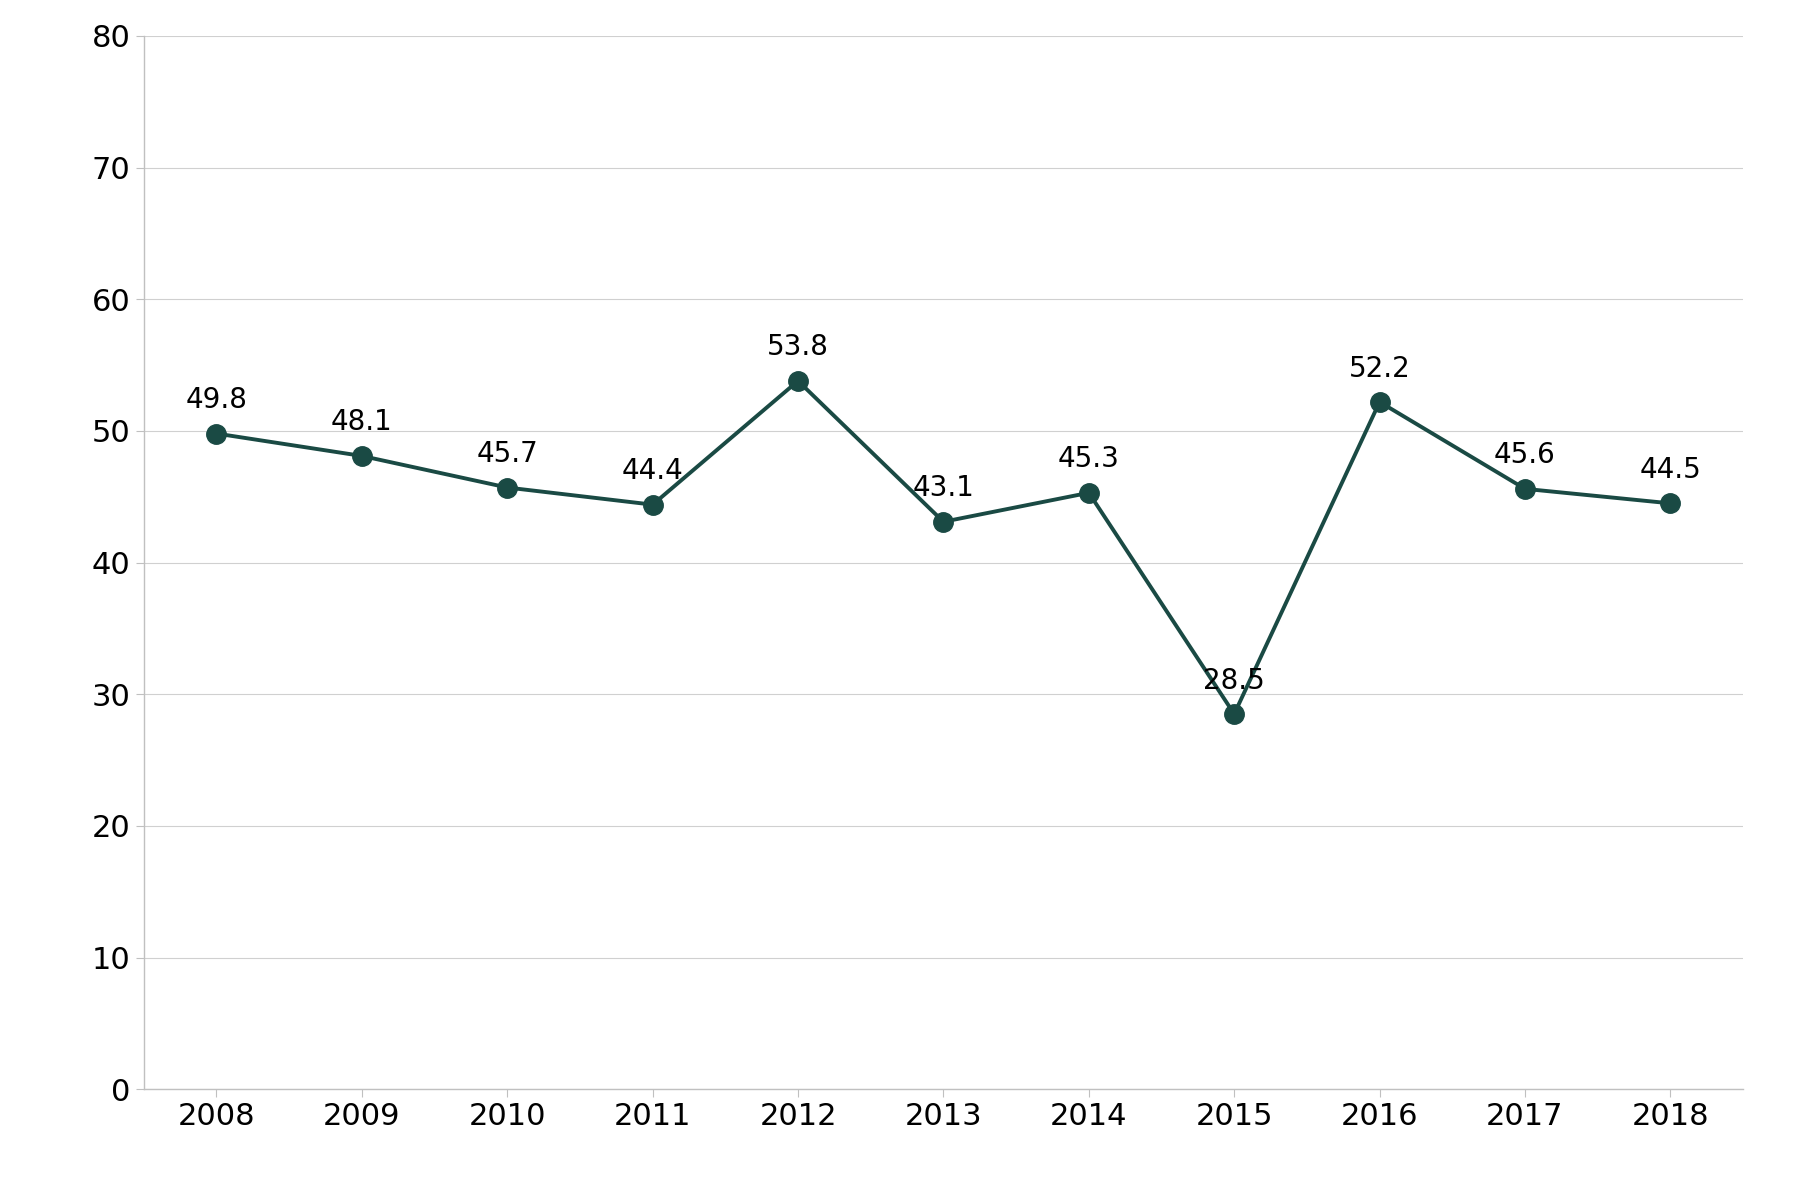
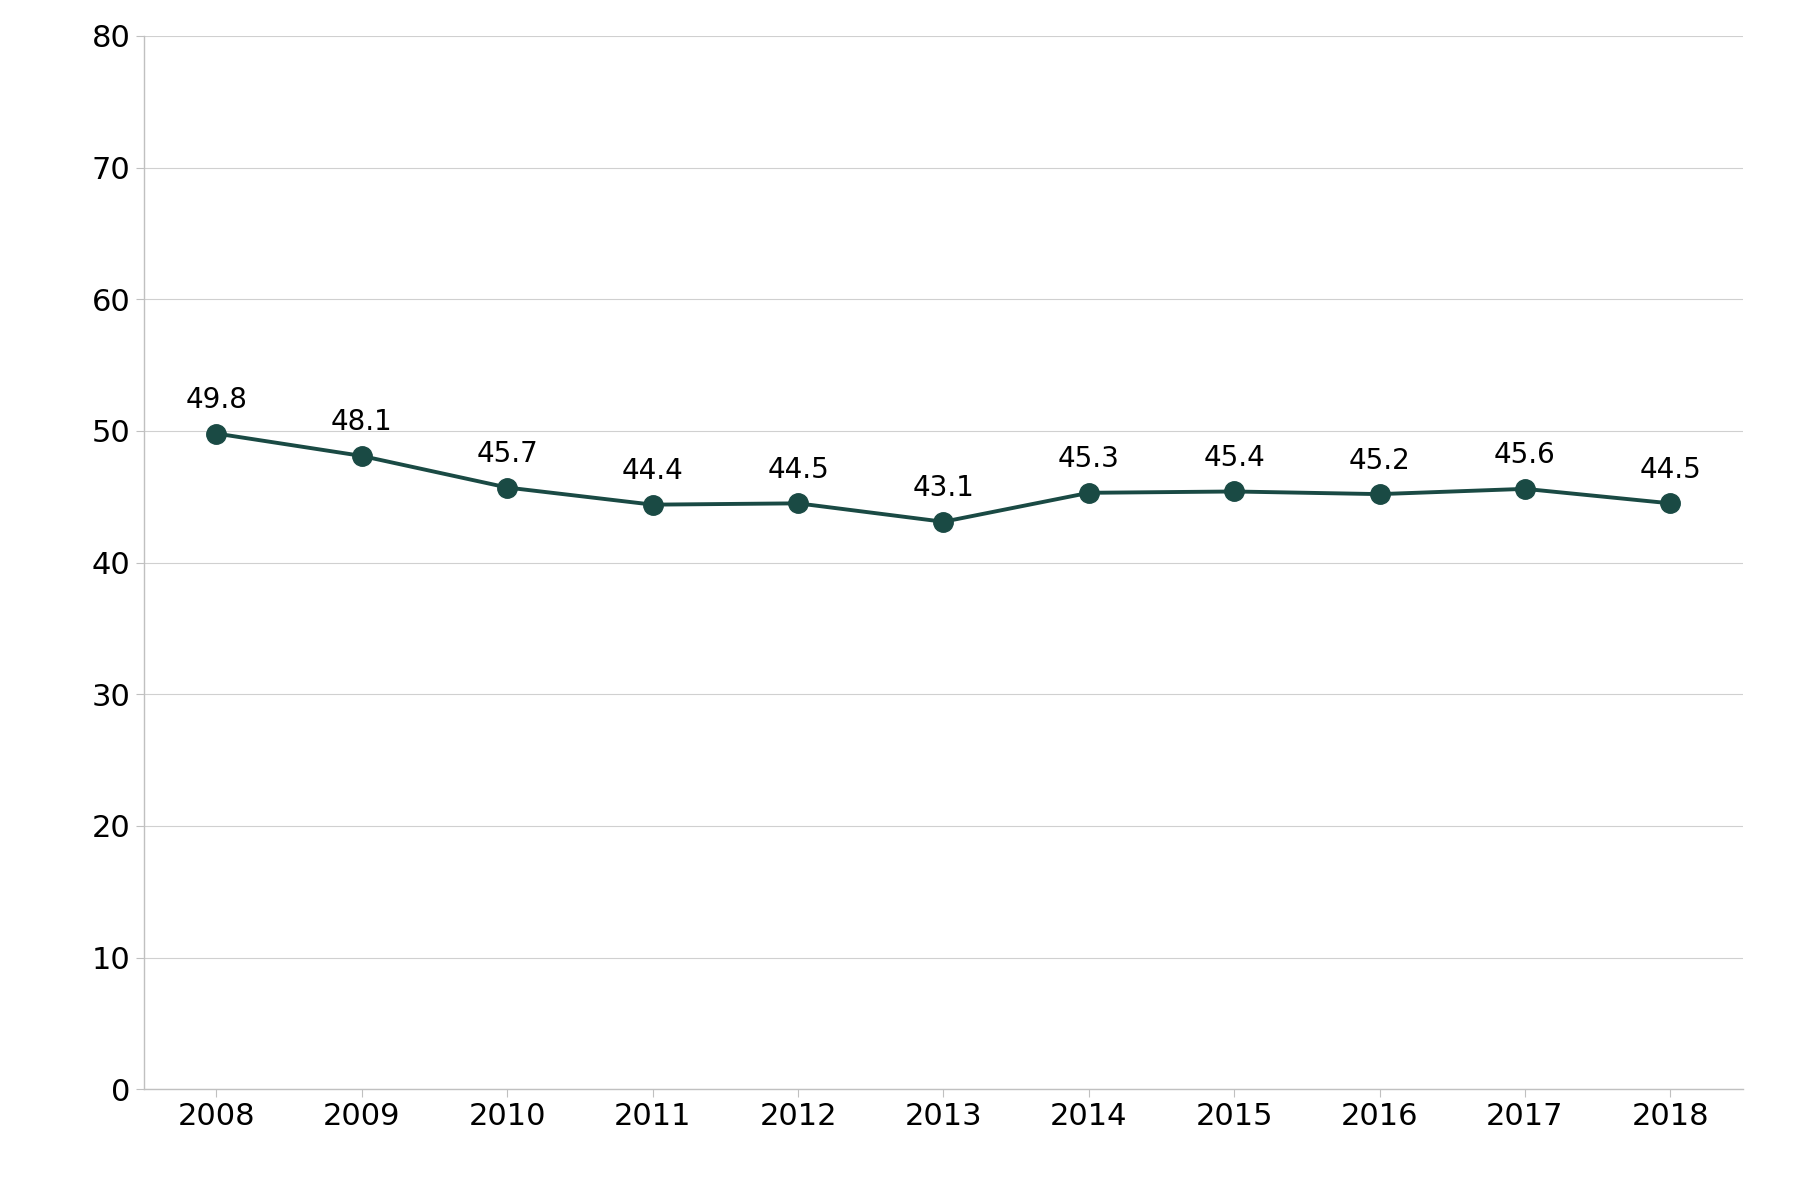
2012: 53.8 -> 44.5
2015: 28.5 -> 45.4
2016: 52.2 -> 45.2
